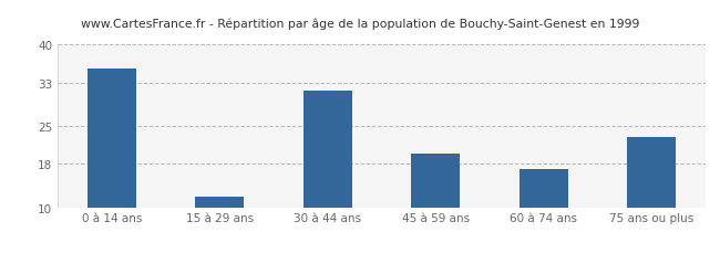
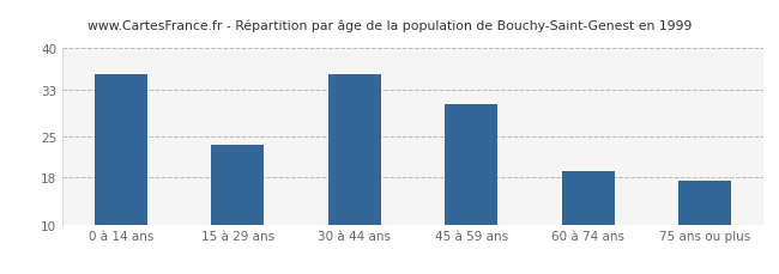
15 à 29 ans: 12.0 -> 23.5
30 à 44 ans: 31.5 -> 35.5
45 à 59 ans: 20.0 -> 30.5
60 à 74 ans: 17.0 -> 19.0
75 ans ou plus: 23.0 -> 17.5
